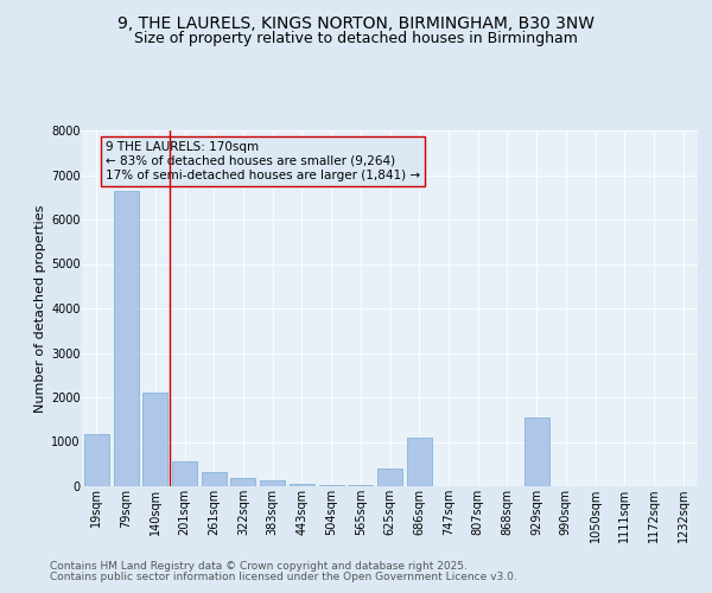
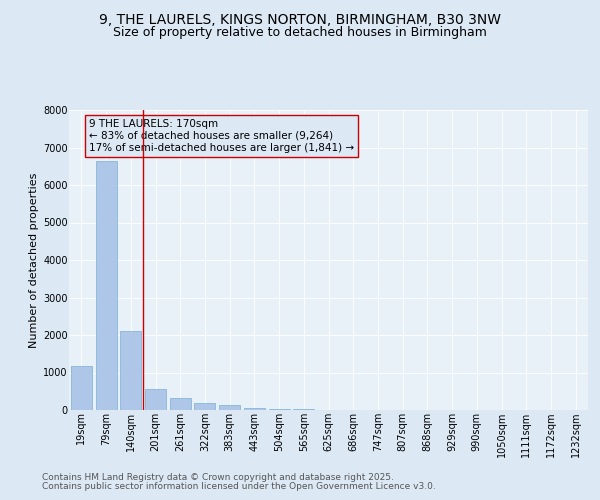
625sqm: 400 -> 10
686sqm: 1100 -> 10
929sqm: 1550 -> 0
